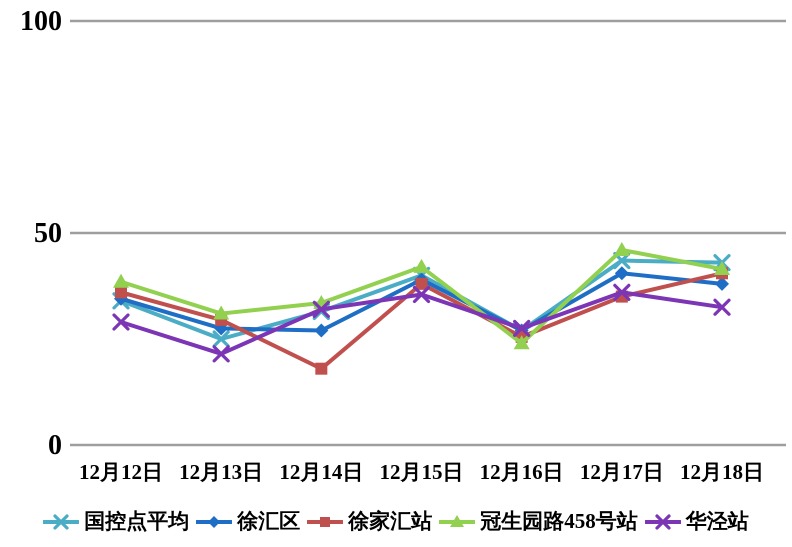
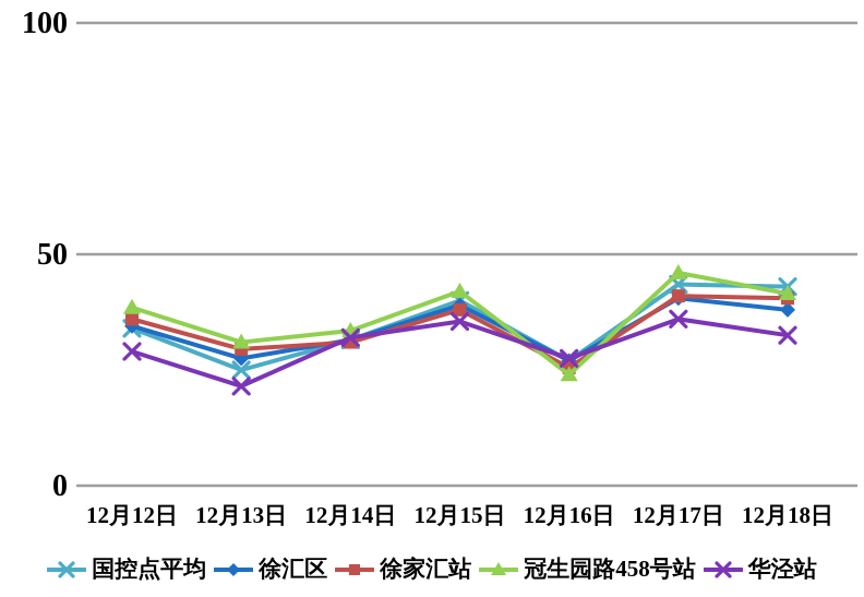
徐汇区/12月14日: 27 -> 32
徐家汇站/12月14日: 18 -> 31
徐家汇站/12月17日: 35 -> 41
